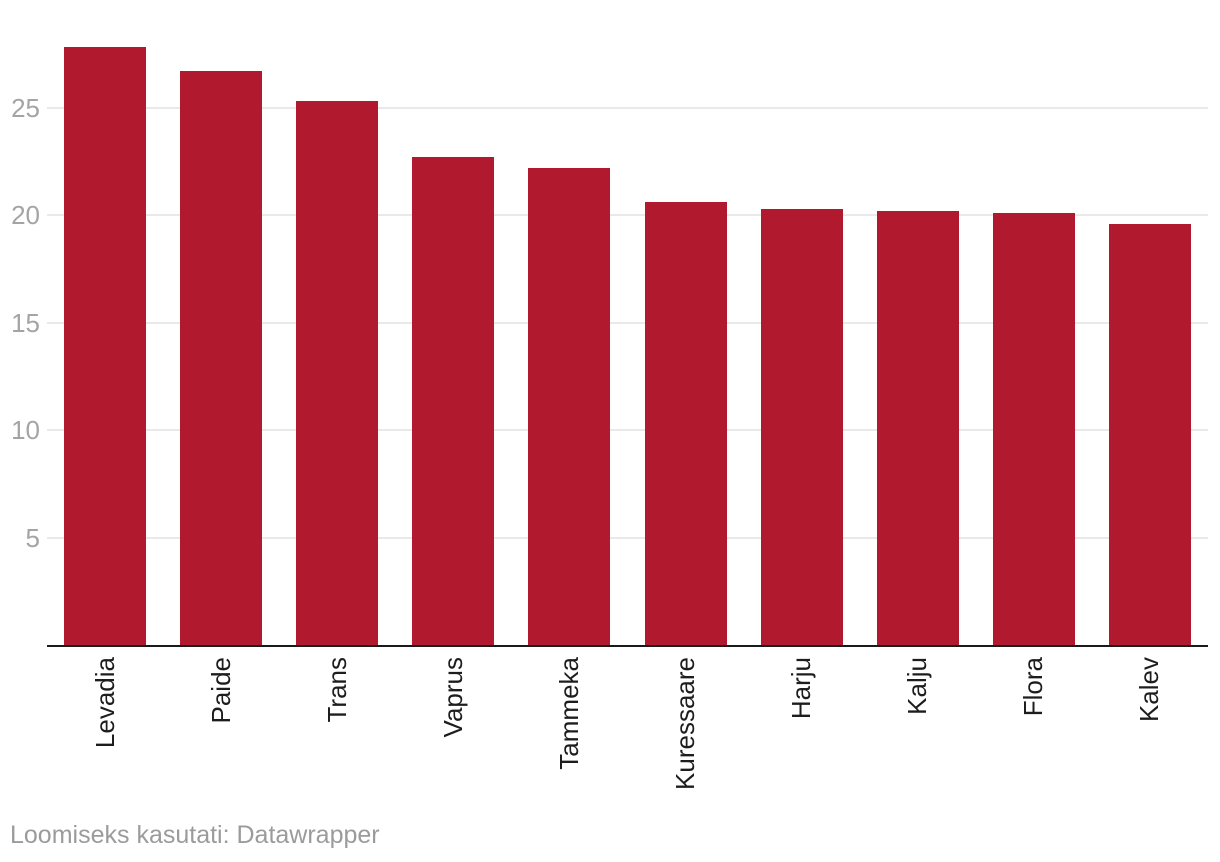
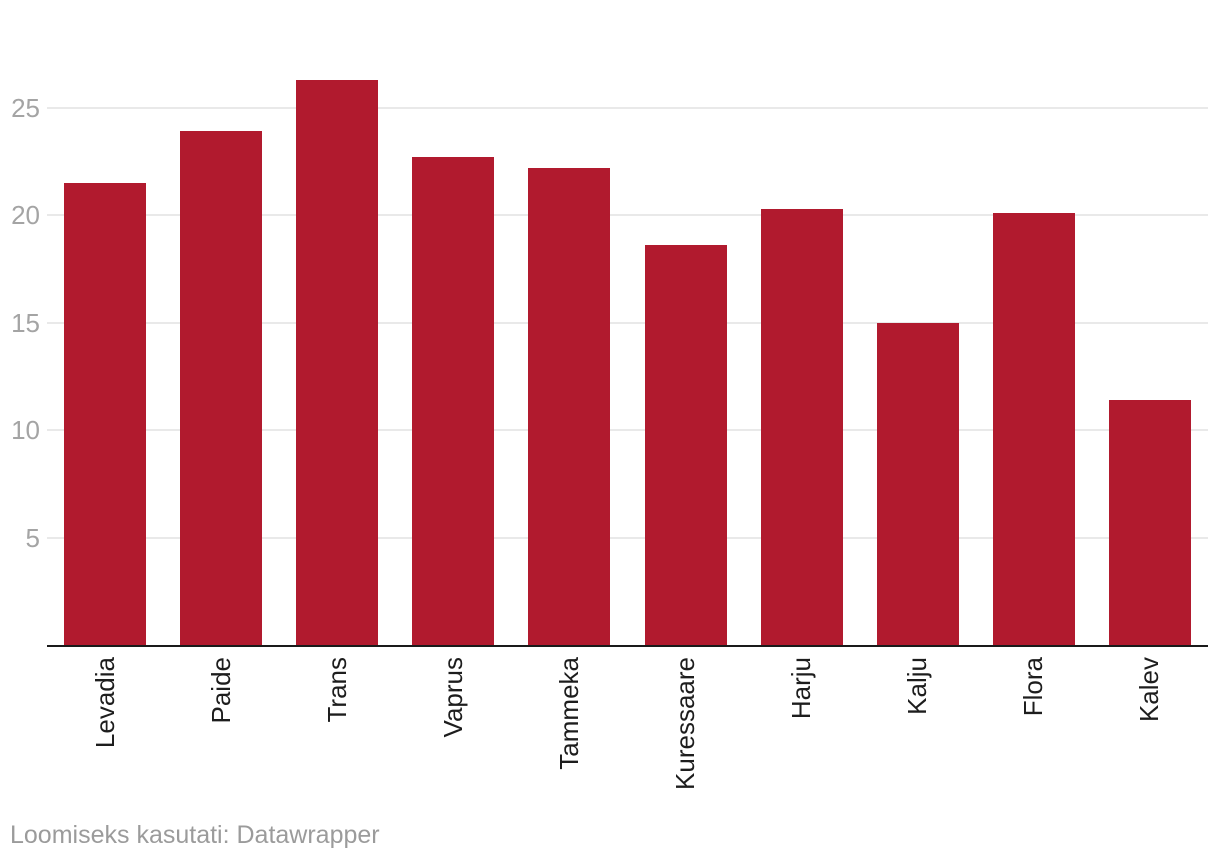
Levadia: 27.8 -> 21.5
Paide: 26.7 -> 23.9
Trans: 25.3 -> 26.3
Kuressaare: 20.6 -> 18.6
Kalju: 20.2 -> 15.0
Kalev: 19.6 -> 11.4
